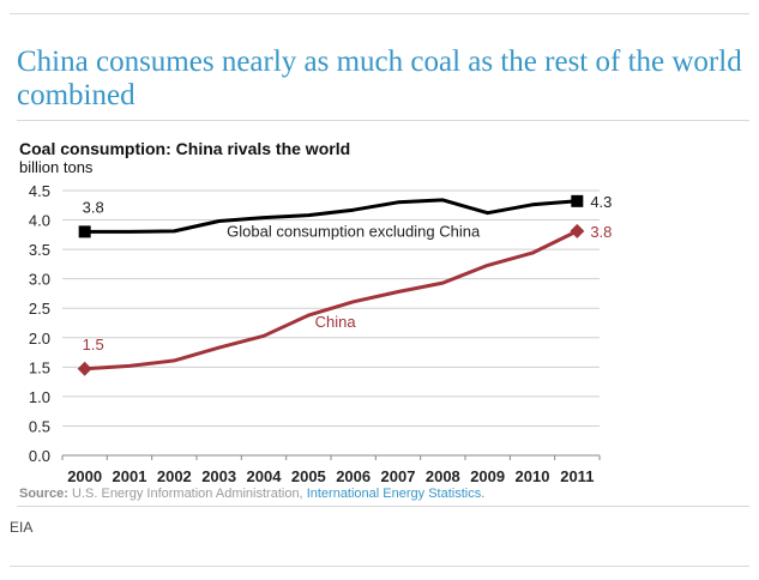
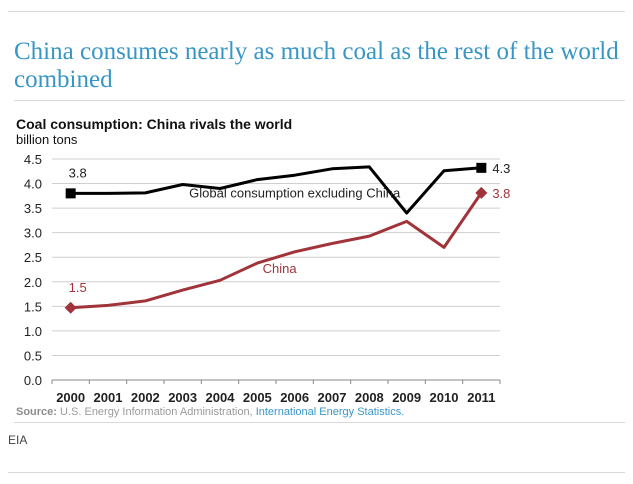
Global consumption excluding China/2004: 4.0 -> 3.9
Global consumption excluding China/2009: 4.1 -> 3.4
China/2010: 3.4 -> 2.7
